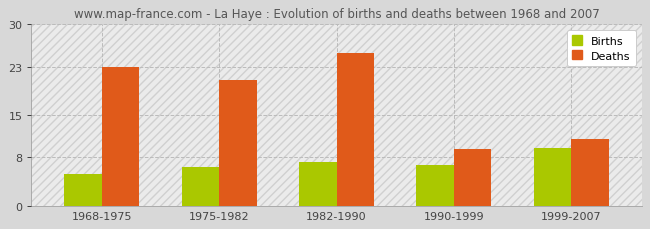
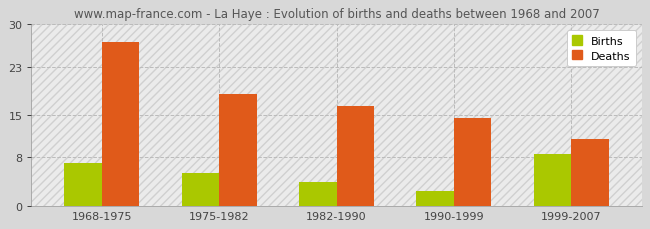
Births/1968-1975: 5.2 -> 7.0
Deaths/1968-1975: 23.0 -> 27.0
Births/1975-1982: 6.4 -> 5.5
Deaths/1975-1982: 20.8 -> 18.5
Births/1982-1990: 7.2 -> 4.0
Deaths/1982-1990: 25.2 -> 16.5
Births/1990-1999: 6.8 -> 2.5
Deaths/1990-1999: 9.4 -> 14.5
Births/1999-2007: 9.6 -> 8.5
